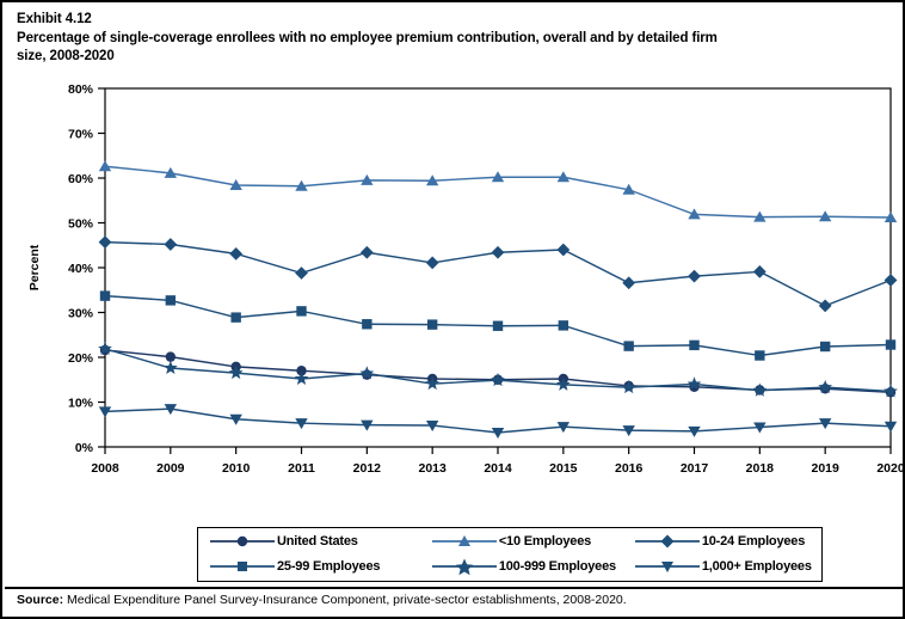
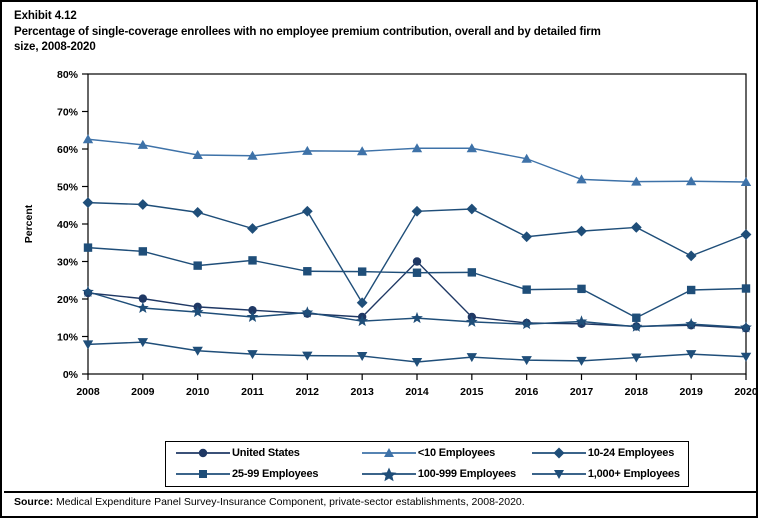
10-24 Employees/2013: 41% -> 19%
United States/2014: 15% -> 30%
25-99 Employees/2018: 20% -> 15%
